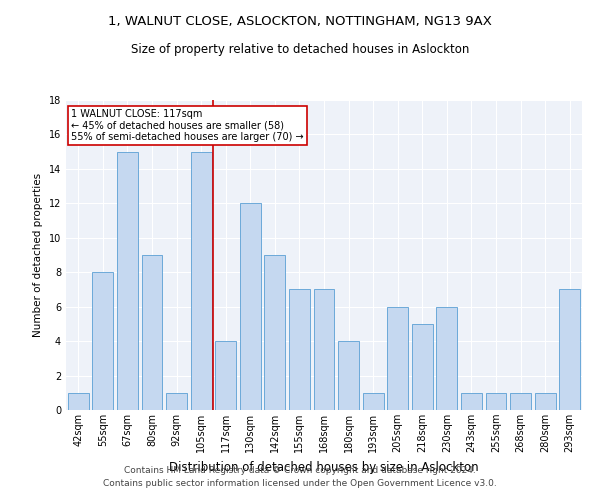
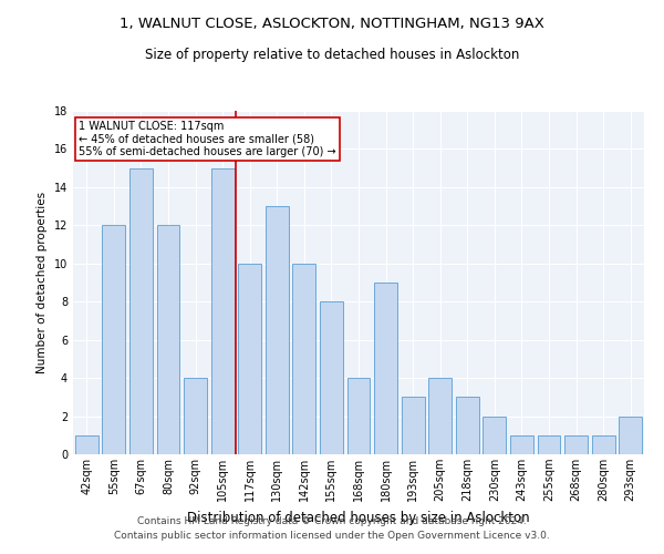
55sqm: 8 -> 12
80sqm: 9 -> 12
92sqm: 1 -> 4
117sqm: 4 -> 10
130sqm: 12 -> 13
142sqm: 9 -> 10
155sqm: 7 -> 8
168sqm: 7 -> 4
180sqm: 4 -> 9
193sqm: 1 -> 3
205sqm: 6 -> 4
218sqm: 5 -> 3
230sqm: 6 -> 2
293sqm: 7 -> 2
